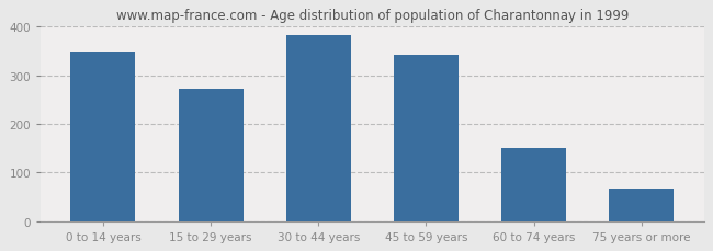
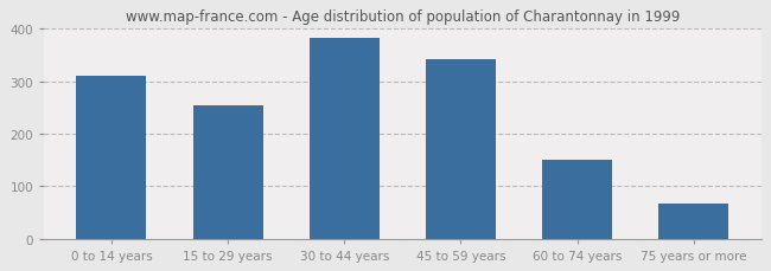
0 to 14 years: 348 -> 310
15 to 29 years: 273 -> 255
